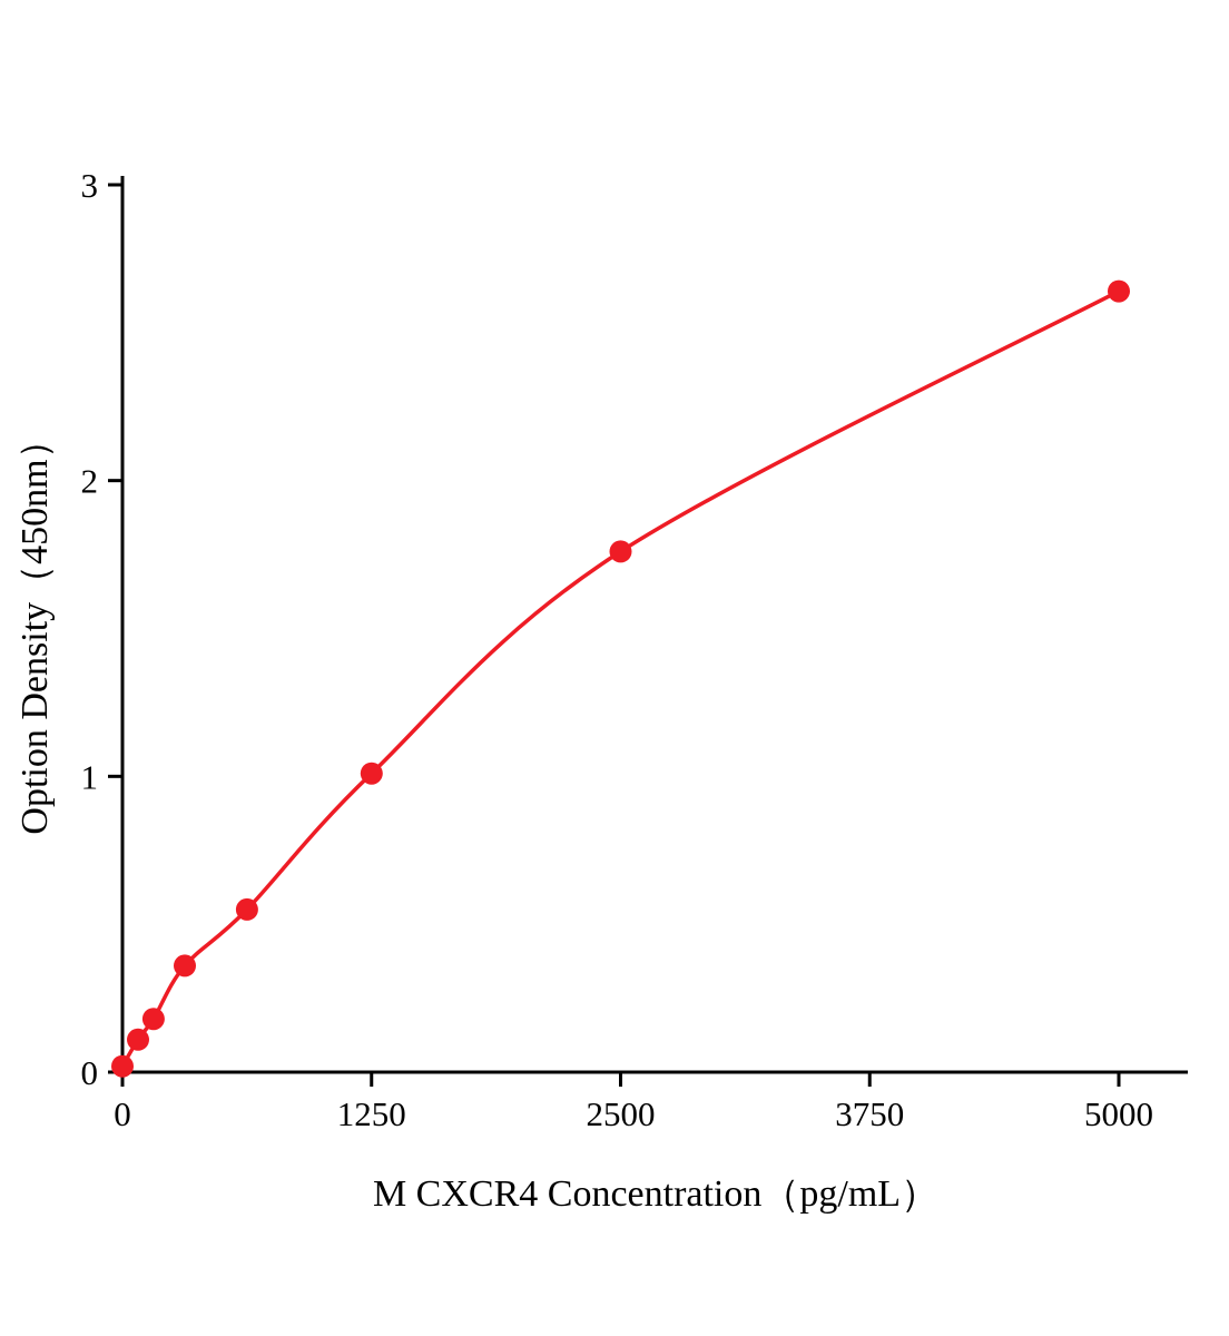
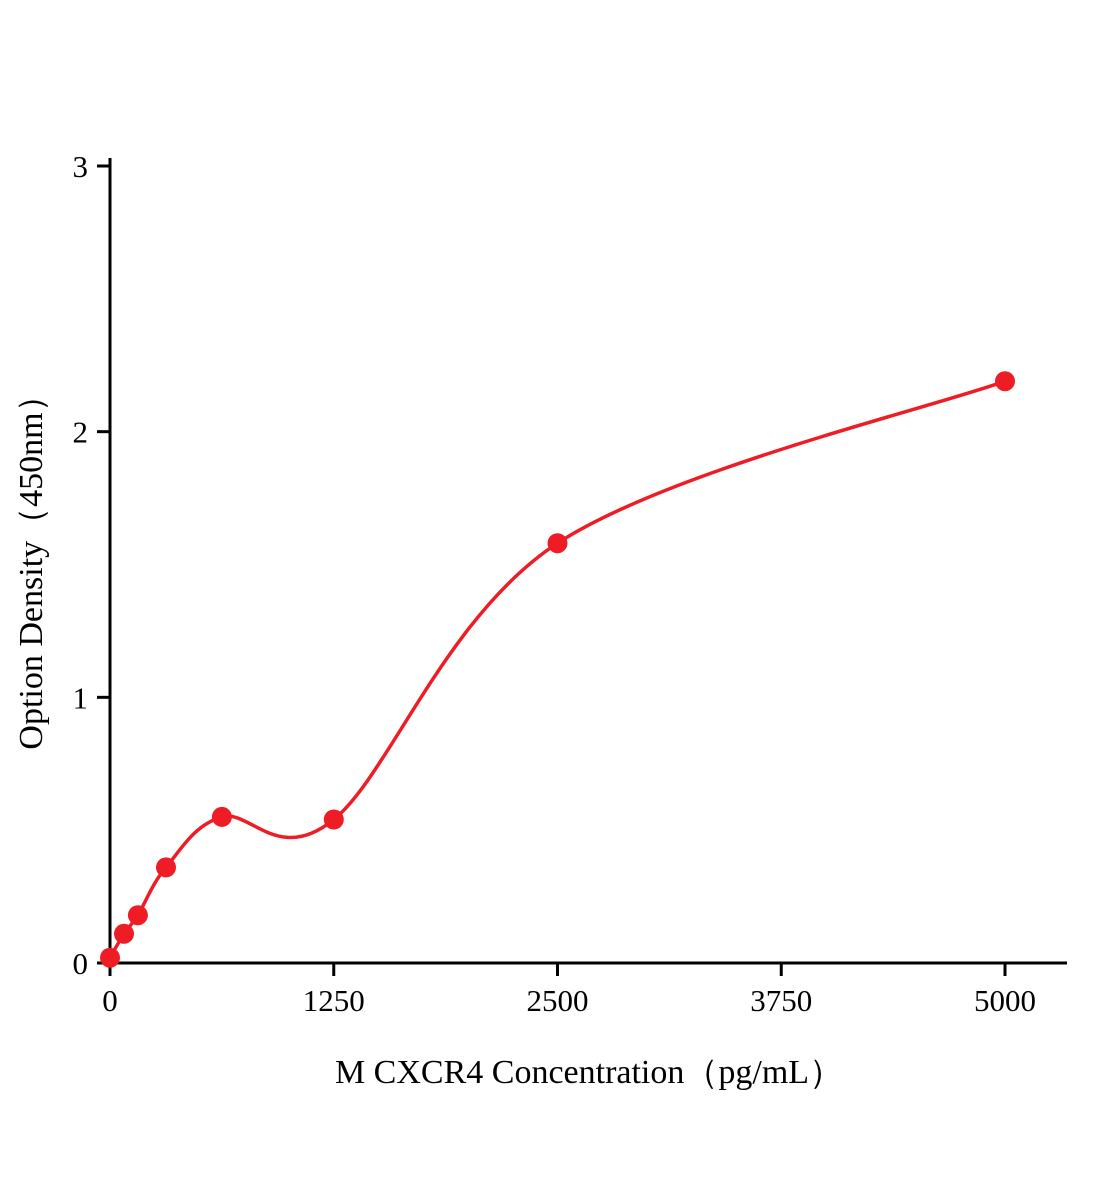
1250: 1.01 -> 0.54
2500: 1.76 -> 1.58
5000: 2.64 -> 2.19
